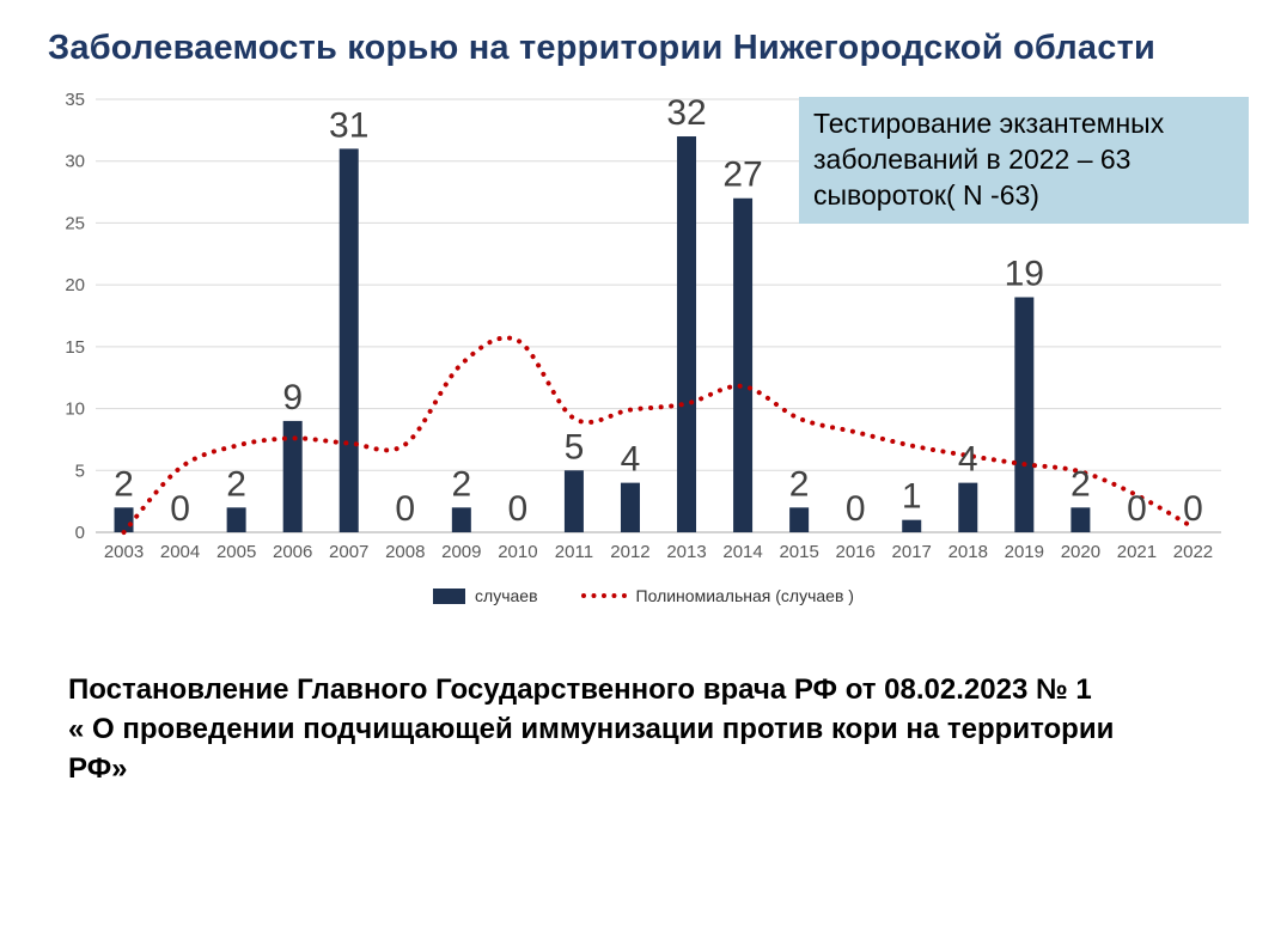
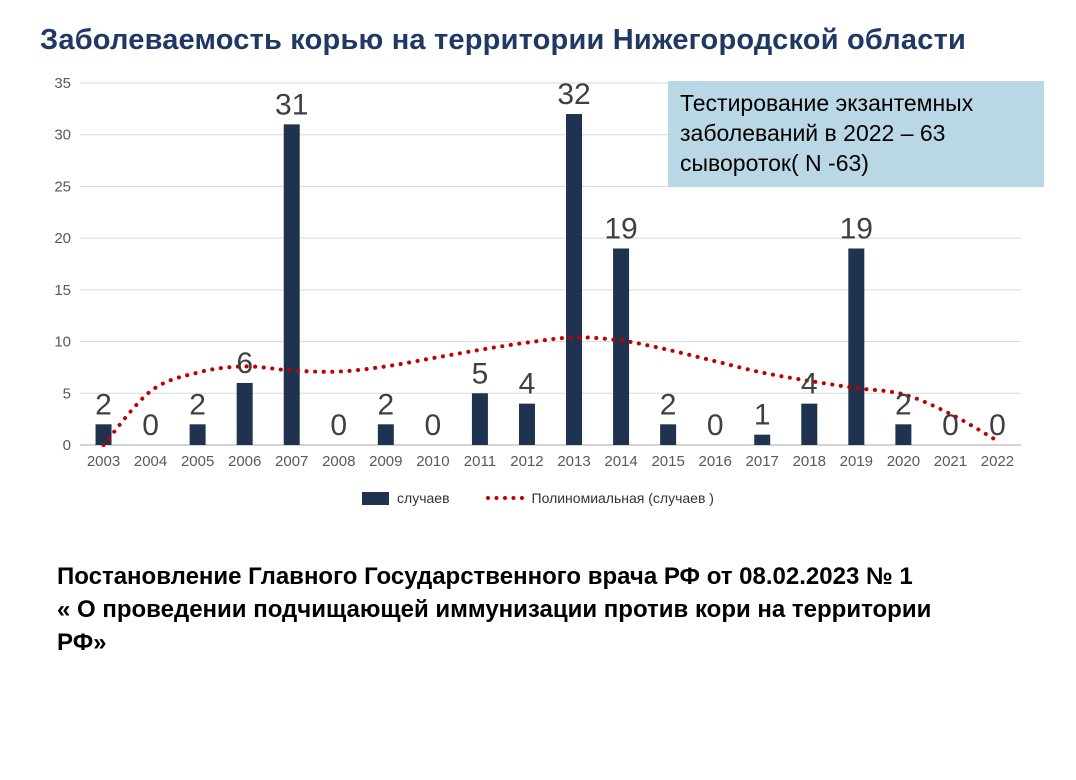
случаев/2006: 9 -> 6
Полиномиальная (случаев )/2009: 13.6 -> 7.6
Полиномиальная (случаев )/2010: 15.5 -> 8.4
случаев/2014: 27 -> 19
Полиномиальная (случаев )/2014: 11.8 -> 10.1
